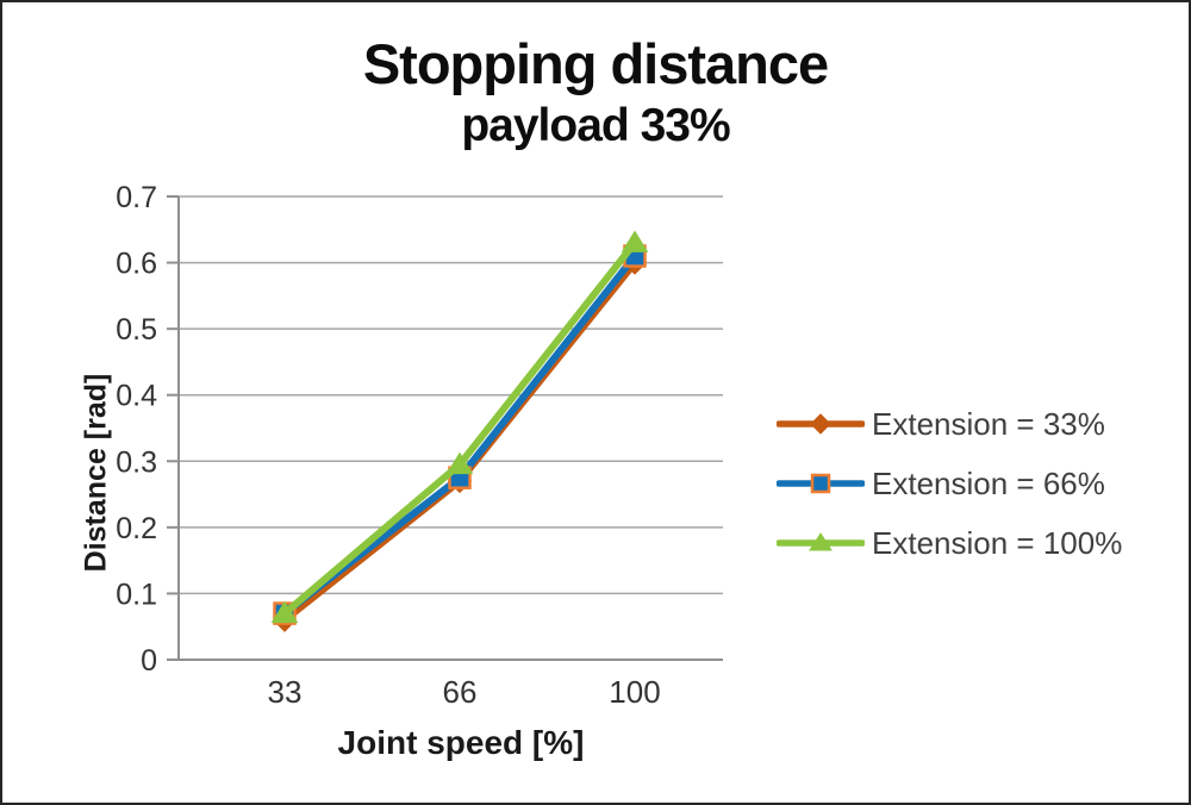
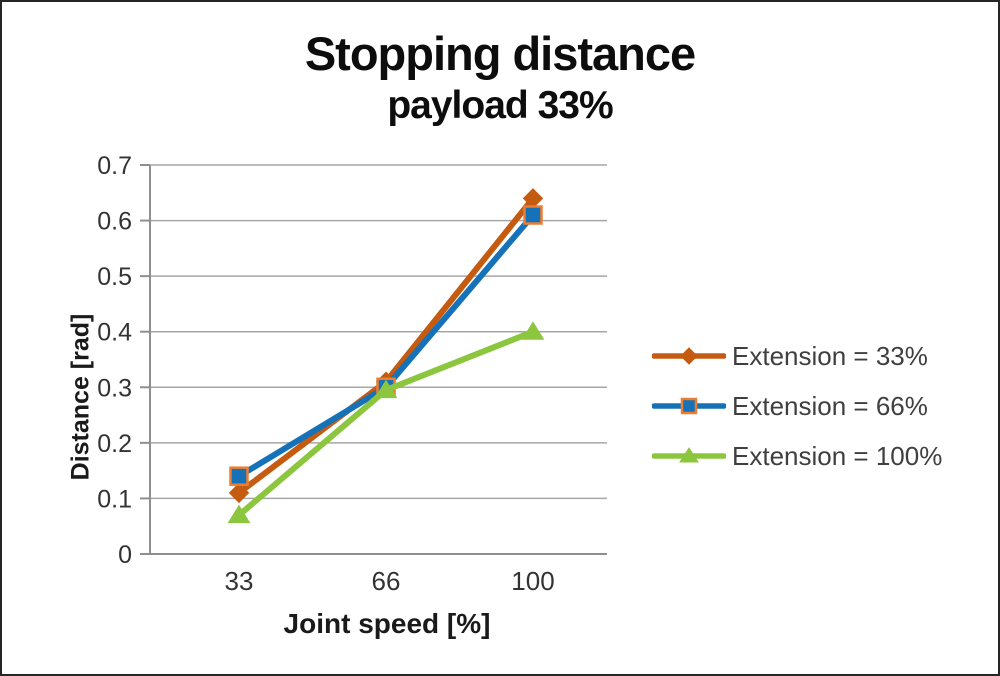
Extension = 33%/33: 0.06 -> 0.11
Extension = 66%/33: 0.07 -> 0.14
Extension = 33%/66: 0.27 -> 0.31
Extension = 66%/66: 0.28 -> 0.30
Extension = 33%/100: 0.60 -> 0.64
Extension = 100%/100: 0.63 -> 0.40
